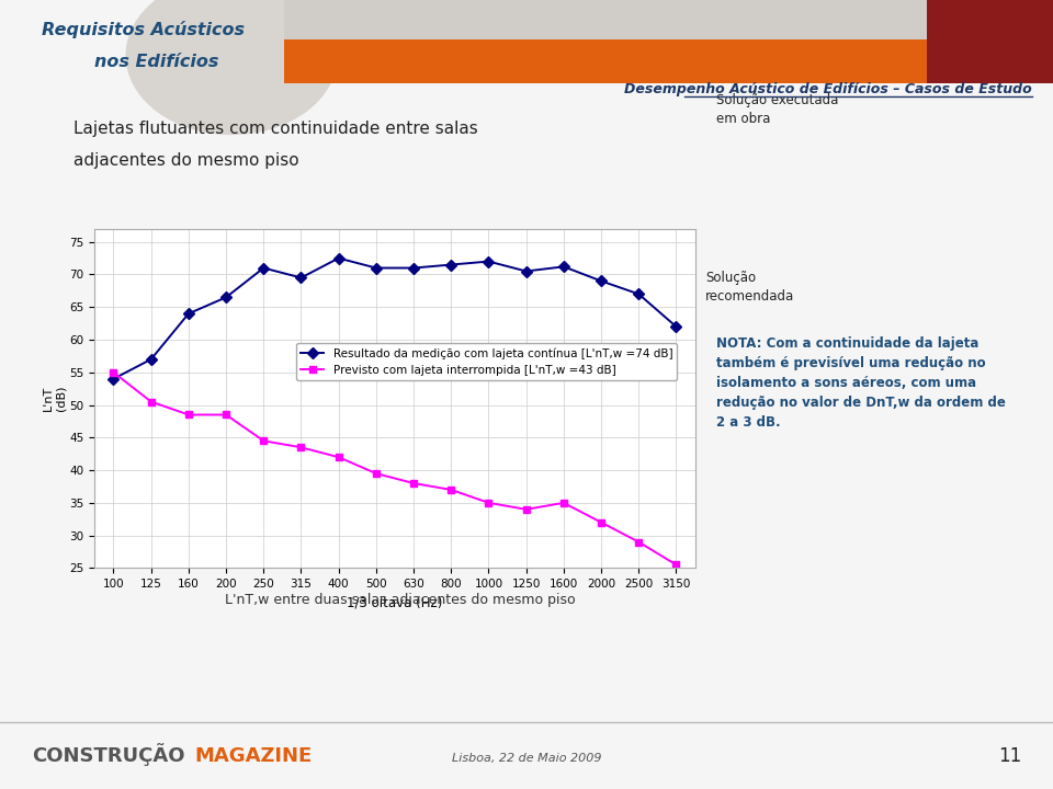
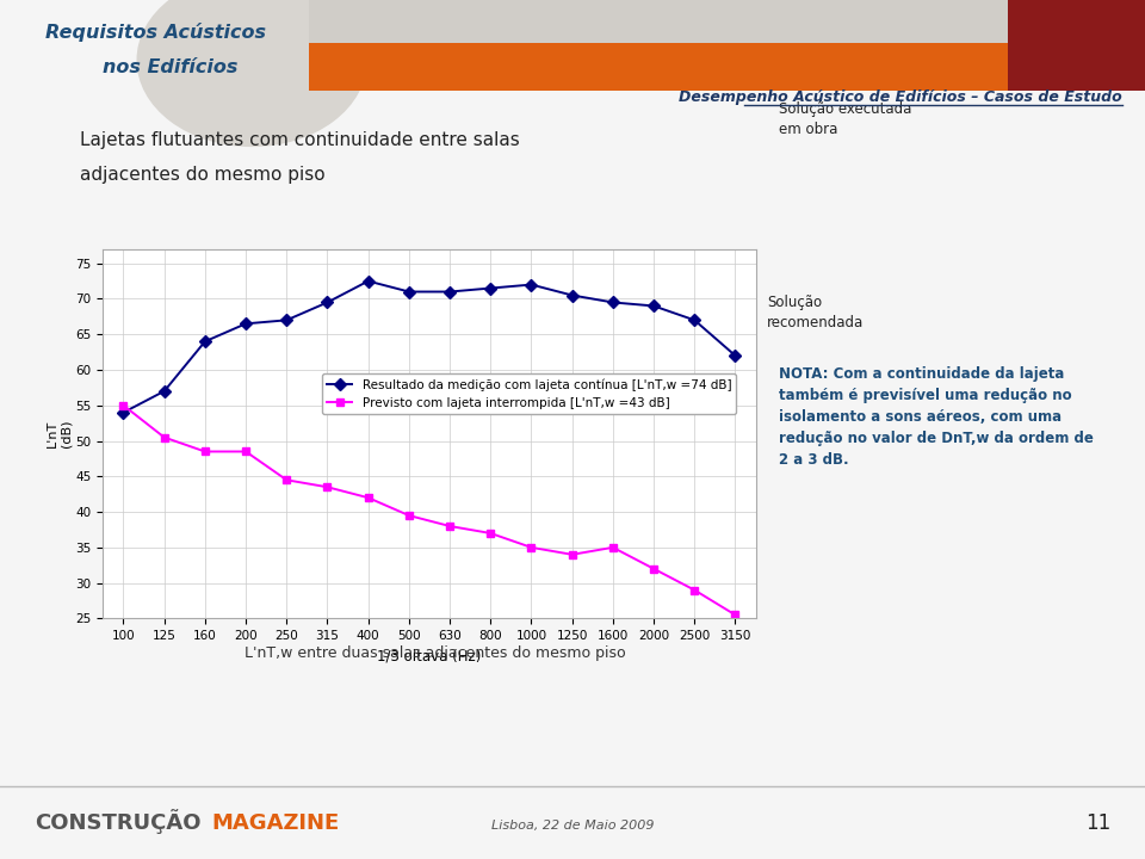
Resultado da medição com lajeta contínua [L'nT,w =74 dB]/250: 71.0 -> 67.0
Resultado da medição com lajeta contínua [L'nT,w =74 dB]/1600: 71.2 -> 69.5
